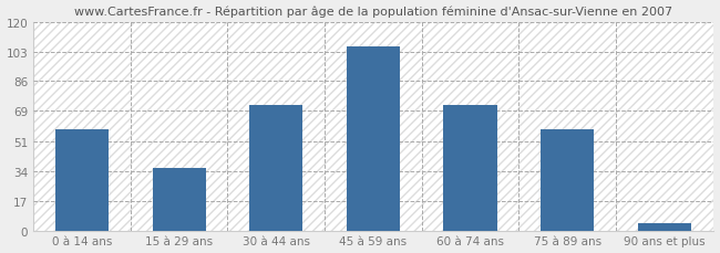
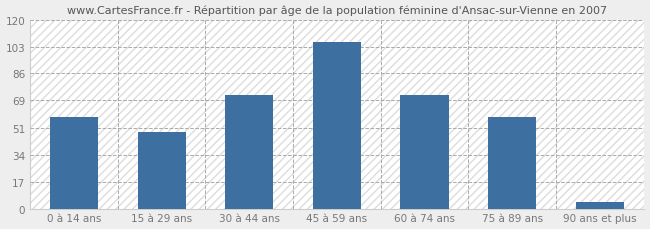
15 à 29 ans: 36 -> 49
